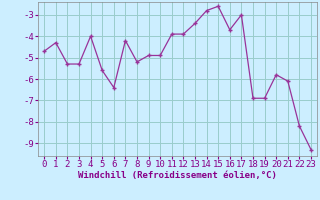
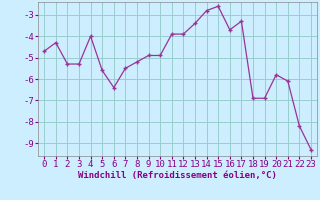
7: -4.2 -> -5.5
17: -3.0 -> -3.3
